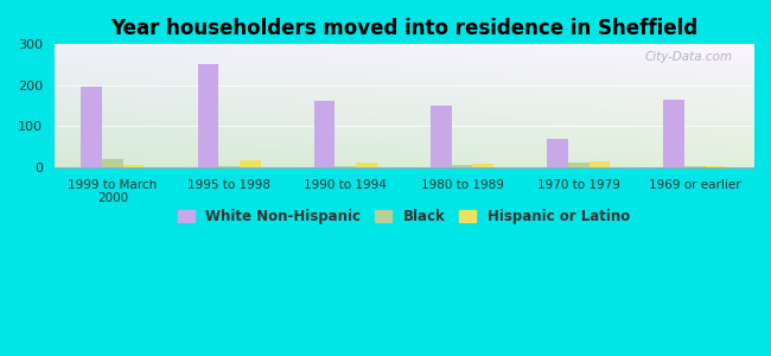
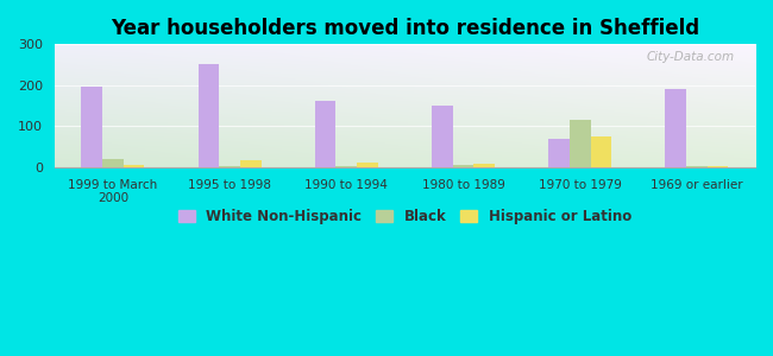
Black/1970 to 1979: 10 -> 115
Hispanic or Latino/1970 to 1979: 14 -> 75
White Non-Hispanic/1969 or earlier: 165 -> 190
